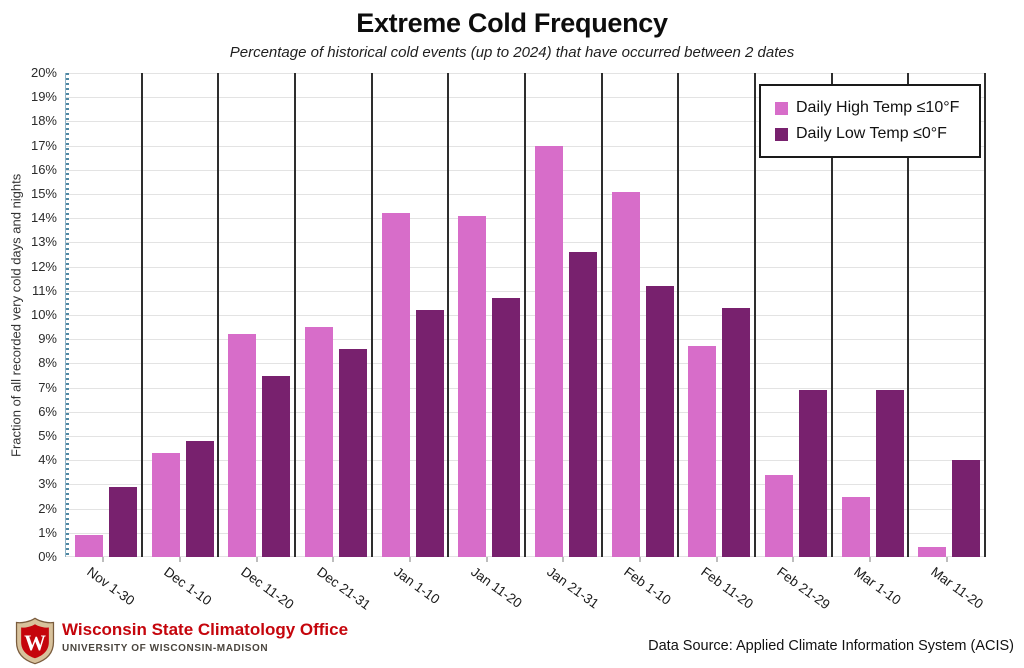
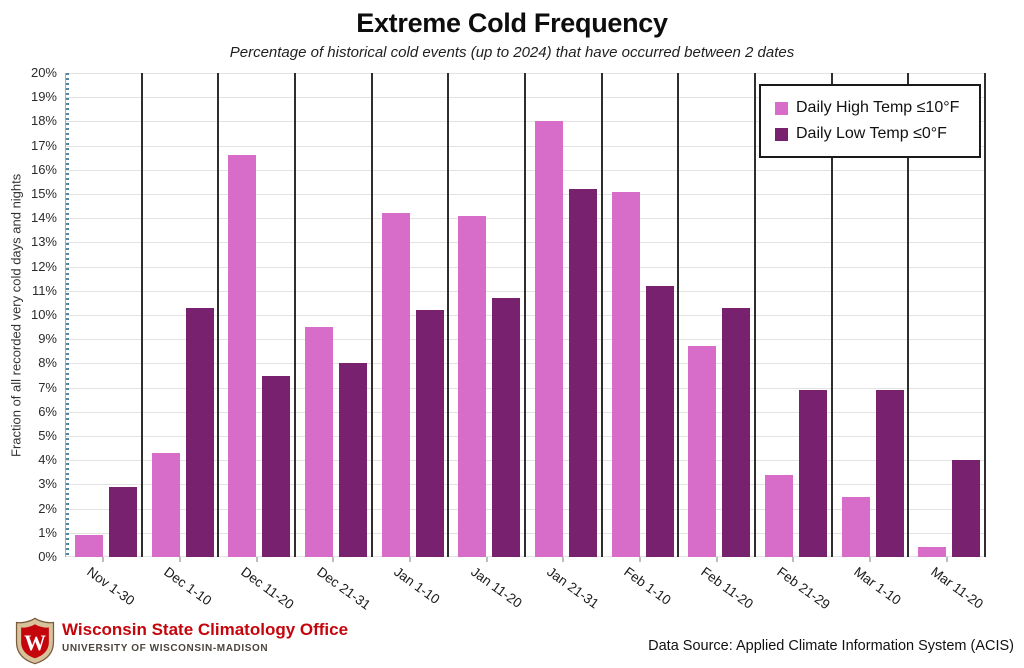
Daily Low Temp ≤0°F/Dec 1-10: 4.8% -> 10.3%
Daily High Temp ≤10°F/Dec 11-20: 9.2% -> 16.6%
Daily Low Temp ≤0°F/Dec 21-31: 8.6% -> 8.0%
Daily High Temp ≤10°F/Jan 21-31: 17.0% -> 18.0%
Daily Low Temp ≤0°F/Jan 21-31: 12.6% -> 15.2%
